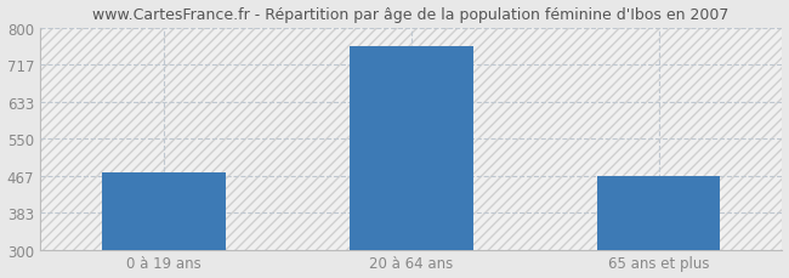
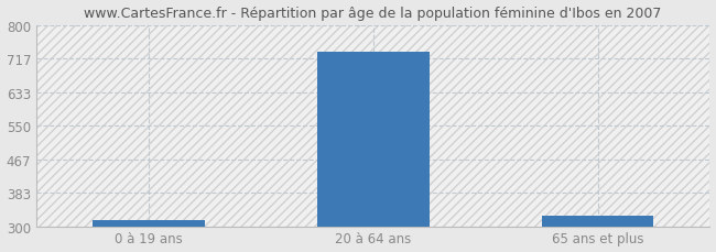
0 à 19 ans: 475 -> 315
20 à 64 ans: 760 -> 735
65 ans et plus: 465 -> 325
